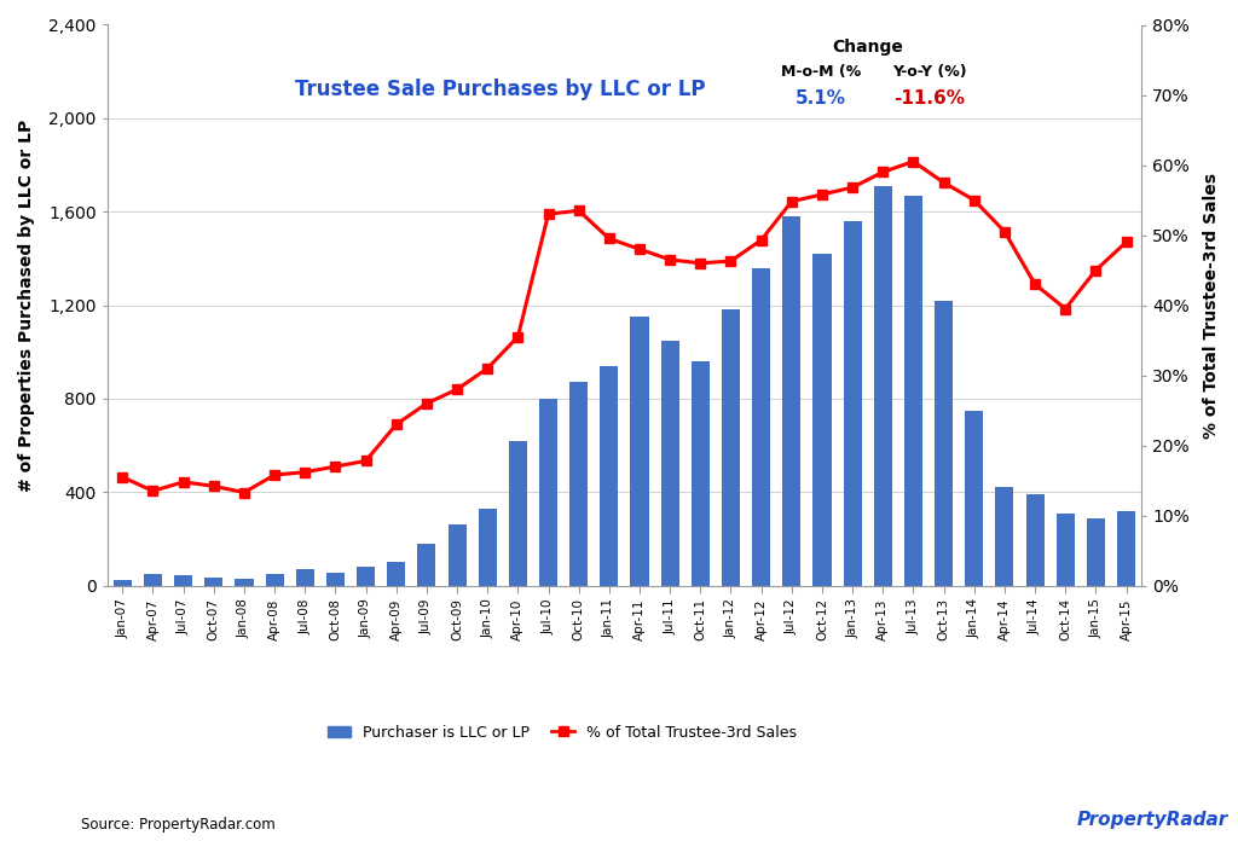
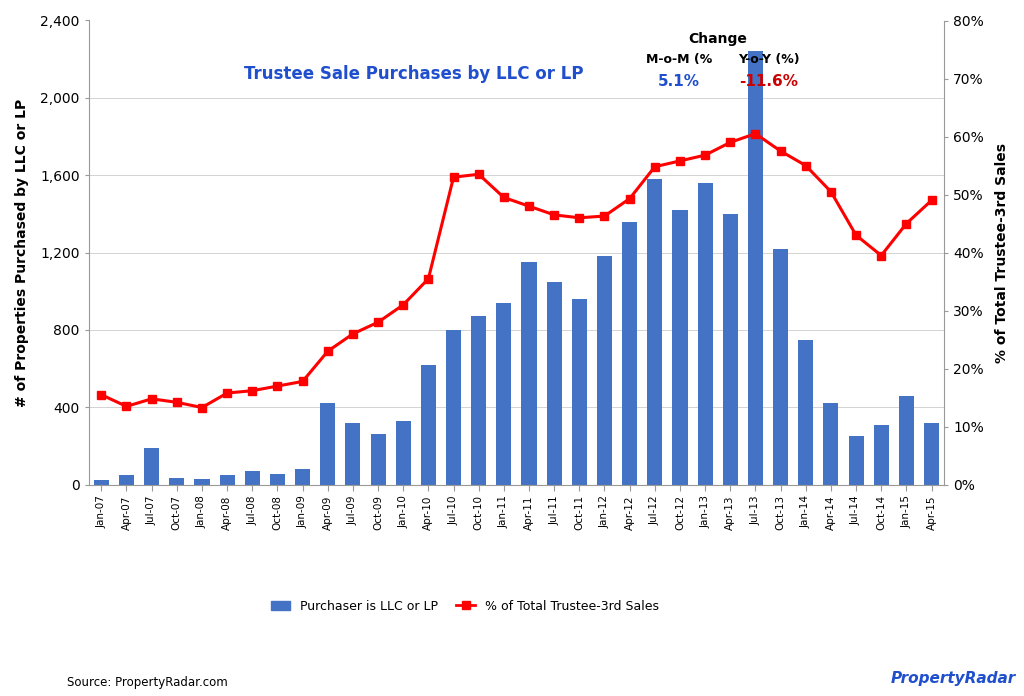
Purchaser is LLC or LP/Jul-07: 40 -> 190
Purchaser is LLC or LP/Apr-09: 100 -> 420
Purchaser is LLC or LP/Jul-09: 180 -> 320
Purchaser is LLC or LP/Apr-13: 1,710 -> 1,400
Purchaser is LLC or LP/Jul-13: 1,670 -> 2,240
Purchaser is LLC or LP/Jul-14: 390 -> 250
Purchaser is LLC or LP/Jan-15: 290 -> 460
